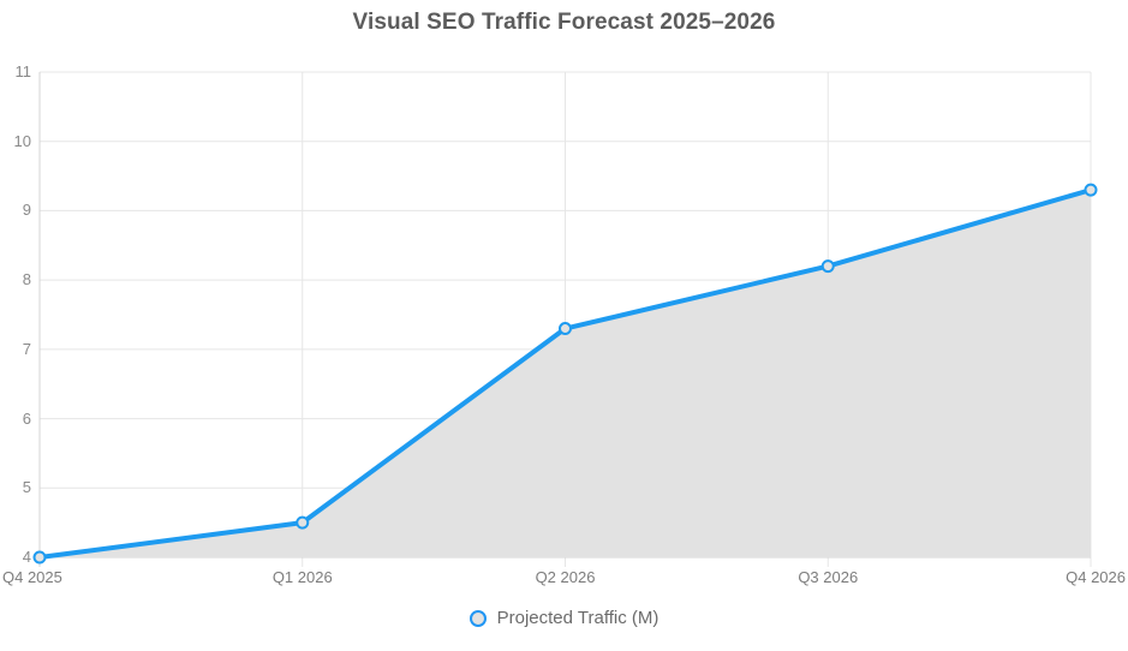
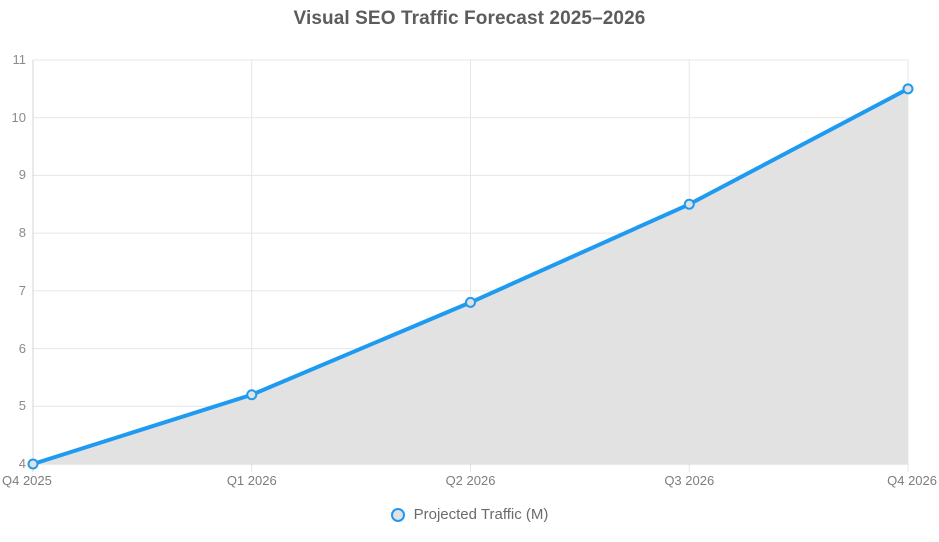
Q1 2026: 4.5 -> 5.2
Q2 2026: 7.3 -> 6.8
Q3 2026: 8.2 -> 8.5
Q4 2026: 9.3 -> 10.5
